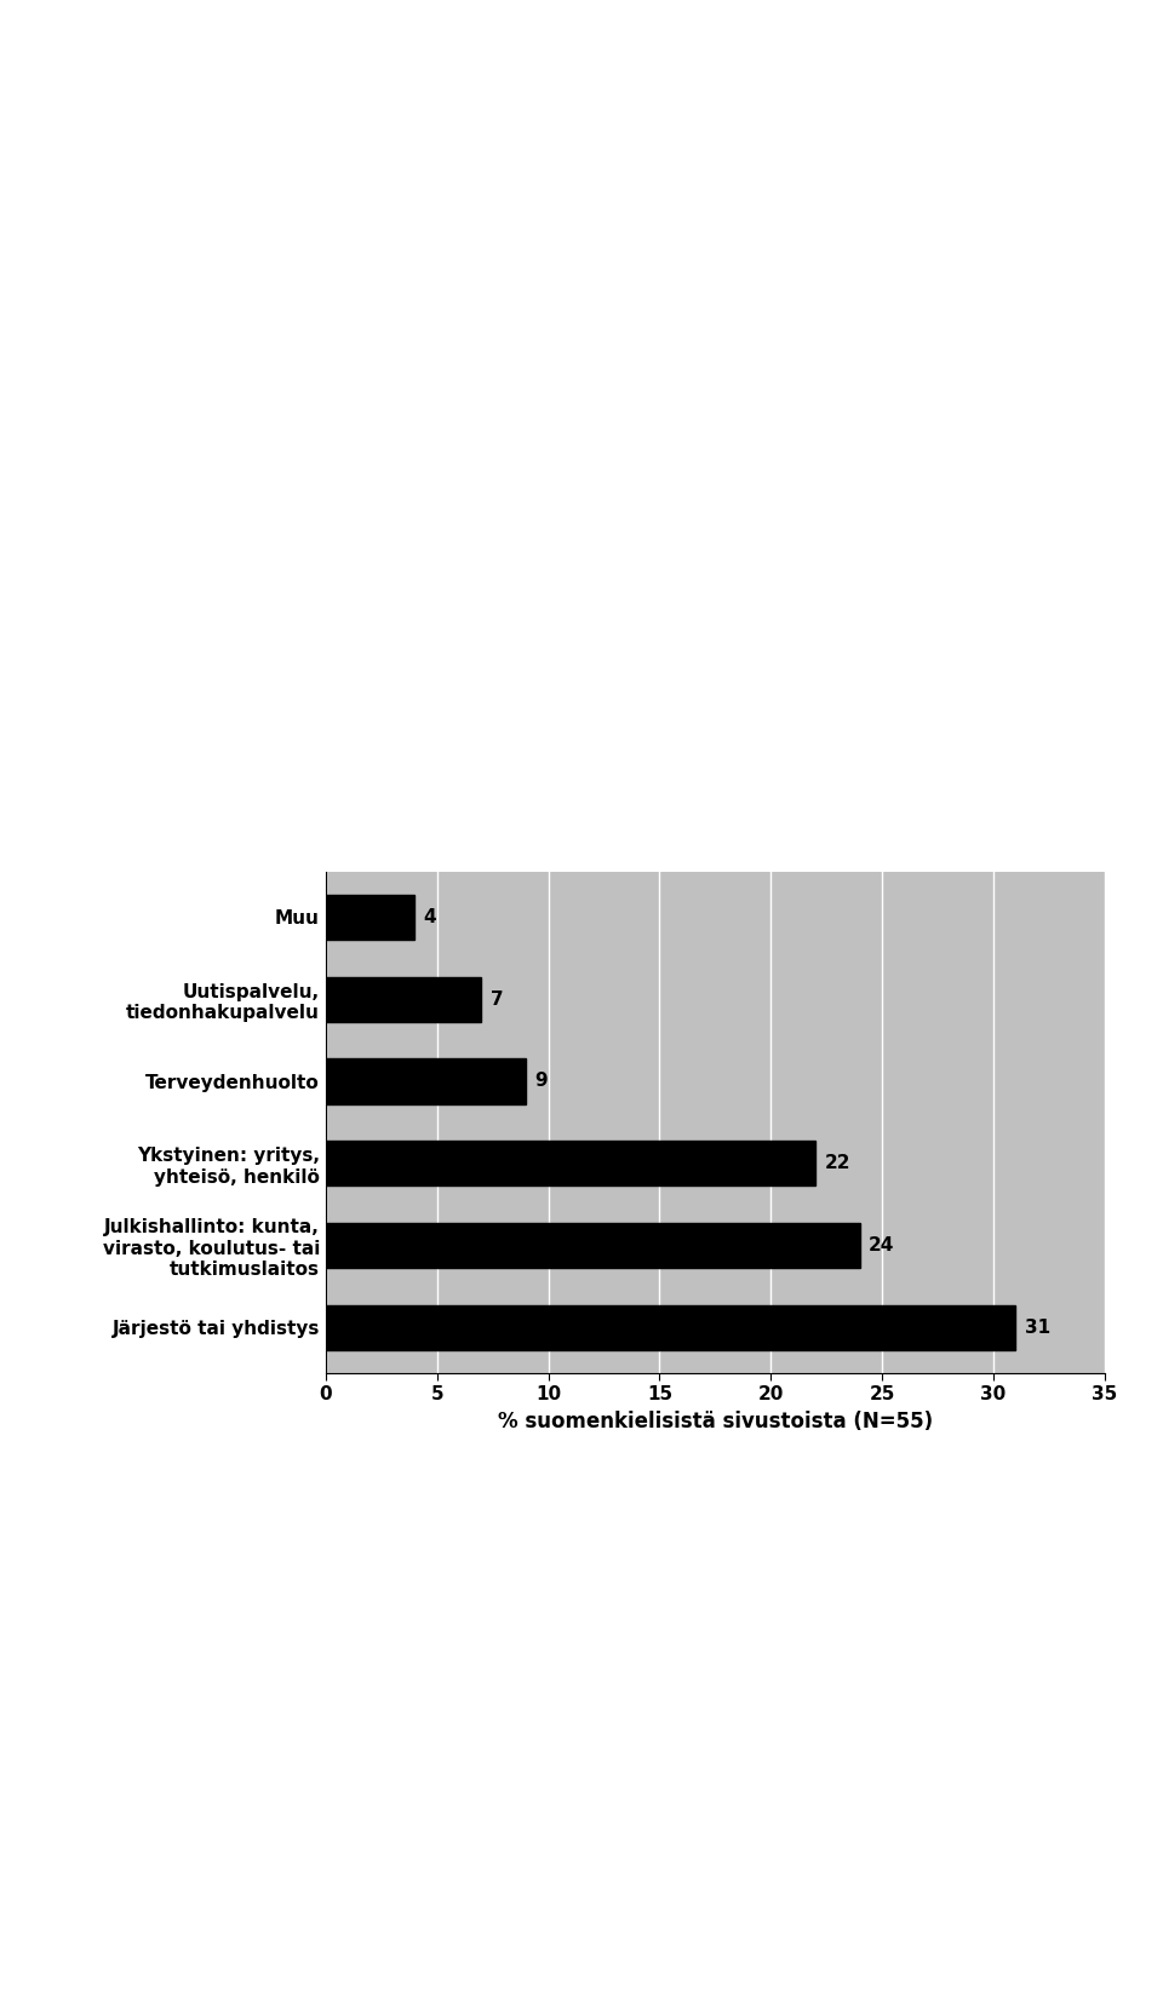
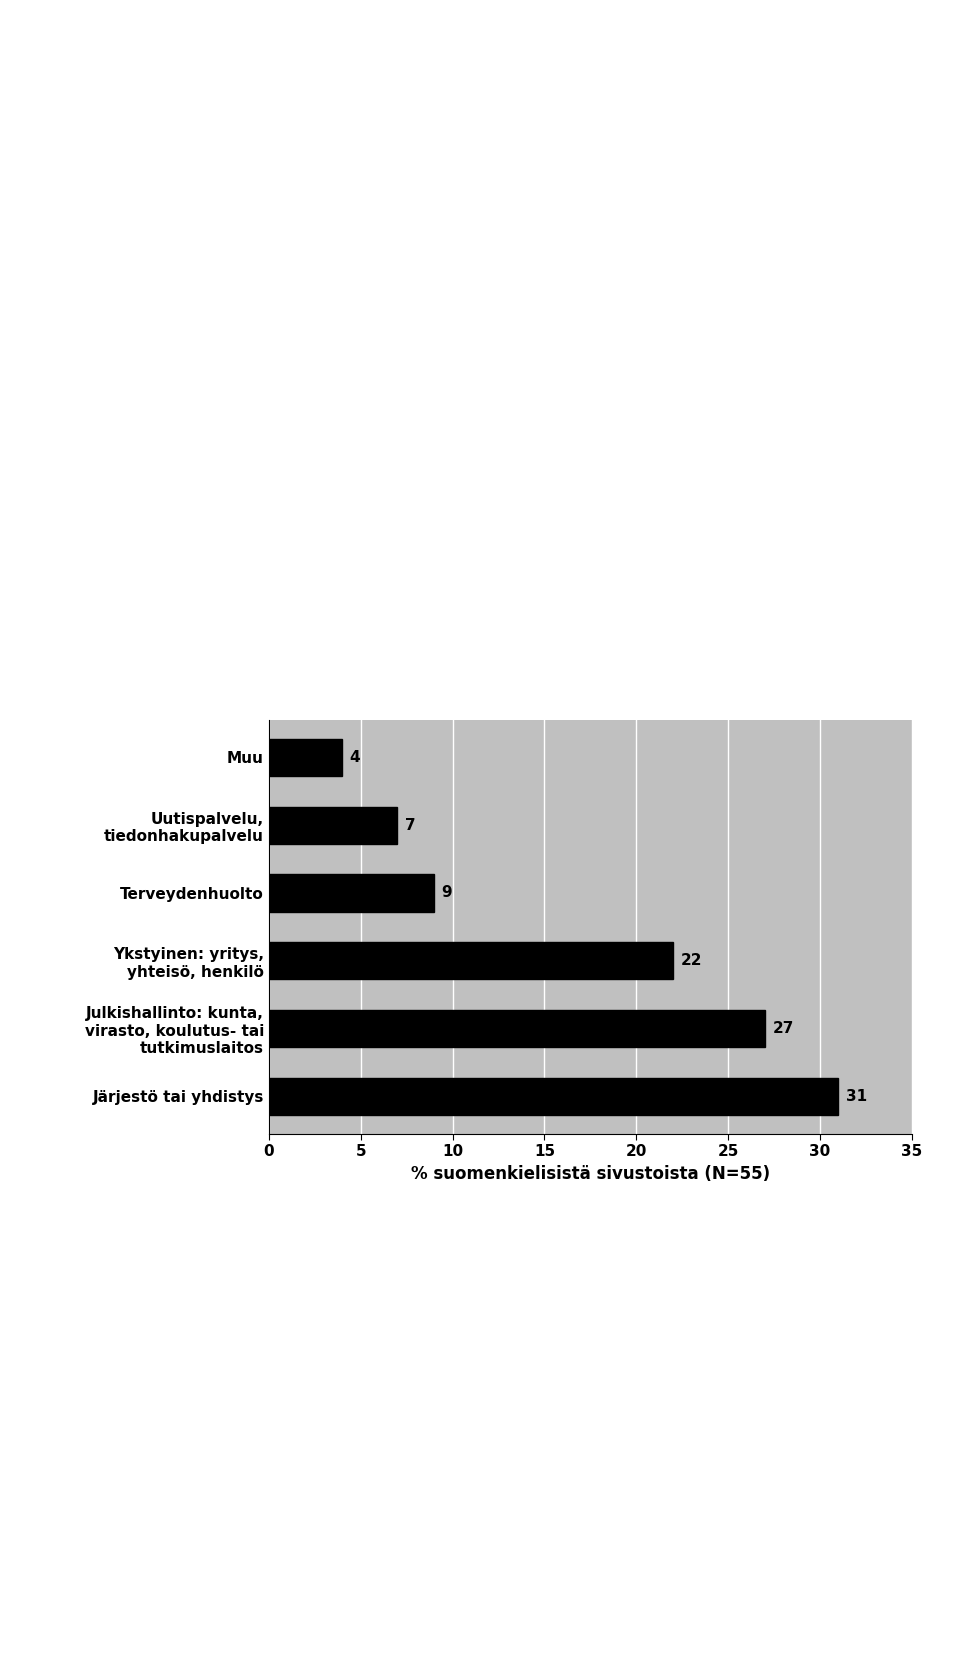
Julkishallinto: kunta, virasto, koulutus- tai tutkimuslaitos: 24 -> 27
